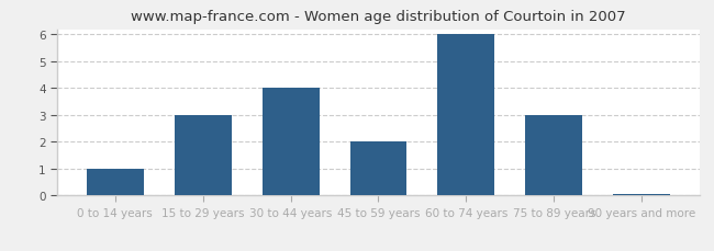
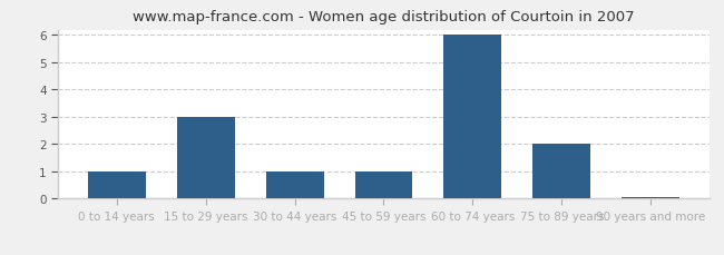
30 to 44 years: 4.00 -> 1.00
45 to 59 years: 2.00 -> 1.00
75 to 89 years: 3.00 -> 2.00
